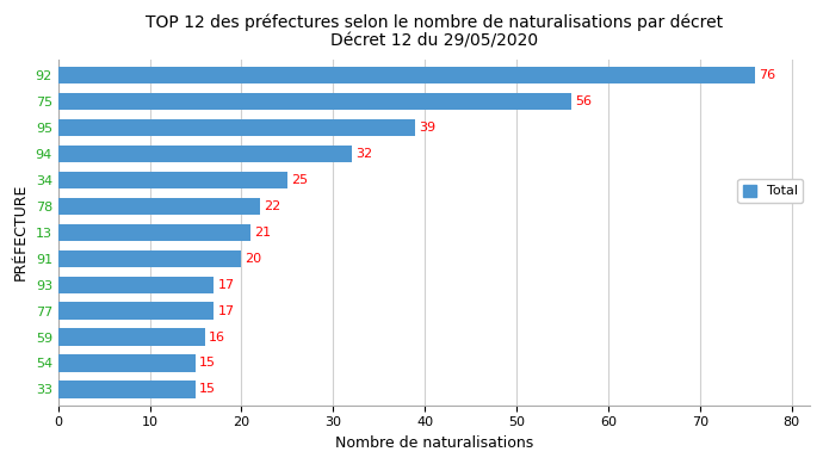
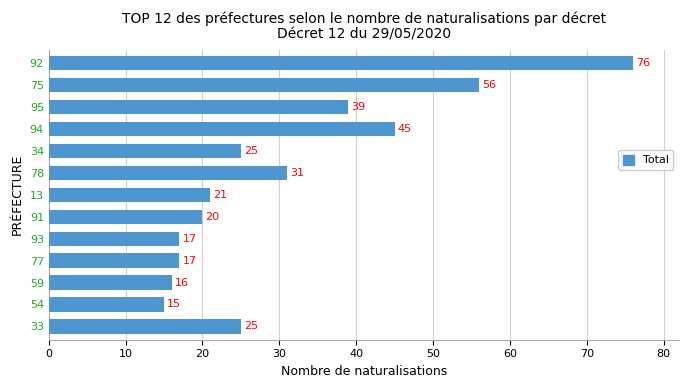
94: 32 -> 45
78: 22 -> 31
33: 15 -> 25
